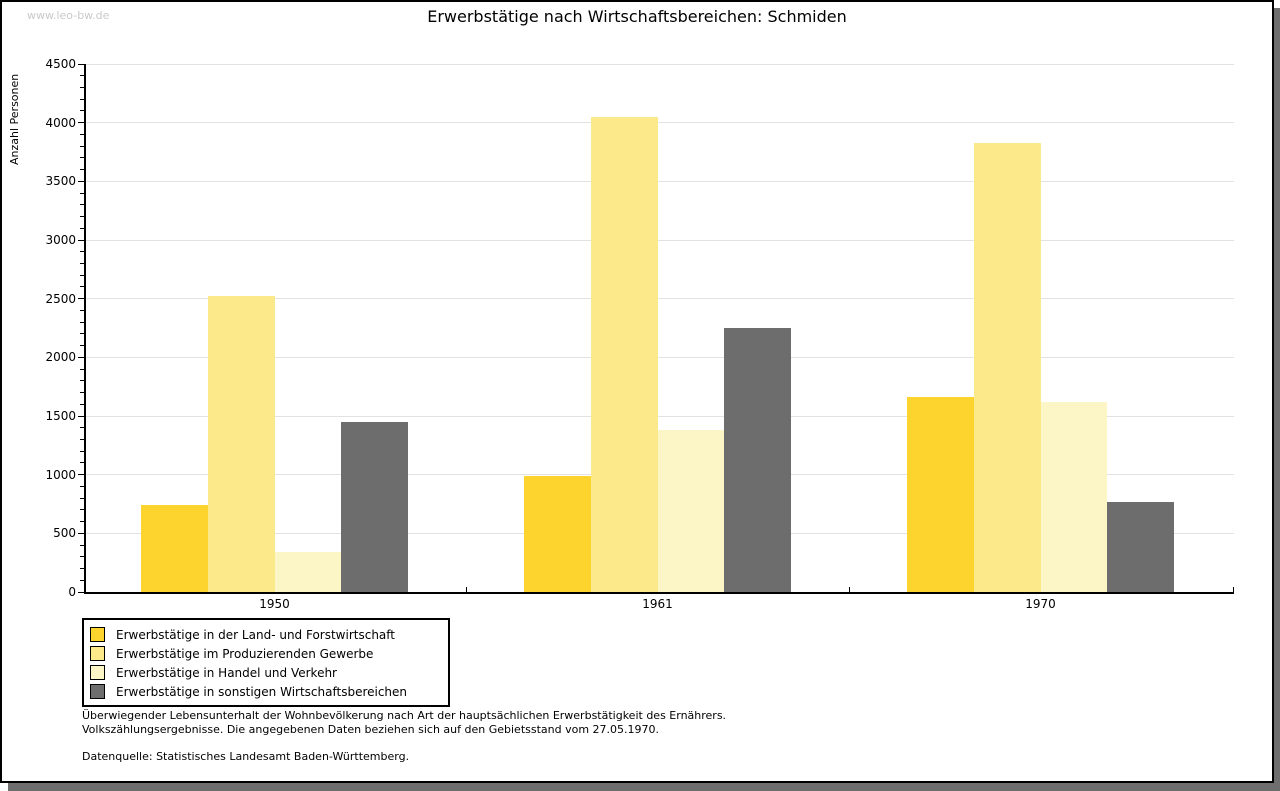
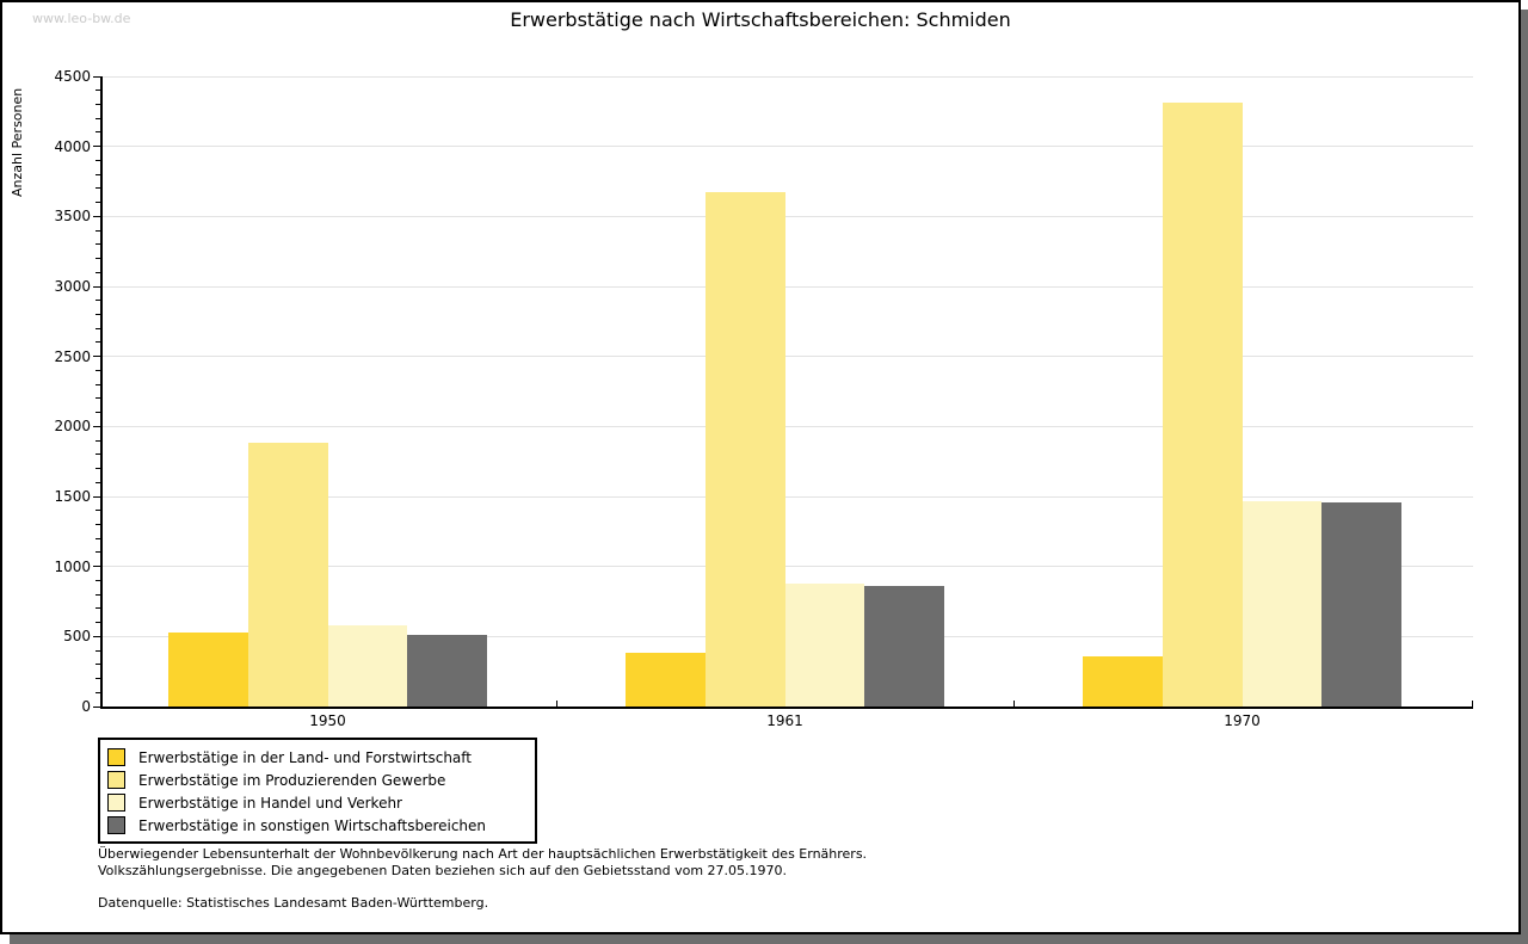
Erwerbstätige in der Land- und Forstwirtschaft/1950: 740 -> 530
Erwerbstätige im Produzierenden Gewerbe/1950: 2520 -> 1880
Erwerbstätige in Handel und Verkehr/1950: 340 -> 580
Erwerbstätige in sonstigen Wirtschaftsbereichen/1950: 1450 -> 510
Erwerbstätige in der Land- und Forstwirtschaft/1961: 990 -> 380
Erwerbstätige im Produzierenden Gewerbe/1961: 4050 -> 3670
Erwerbstätige in Handel und Verkehr/1961: 1380 -> 880
Erwerbstätige in sonstigen Wirtschaftsbereichen/1961: 2250 -> 860
Erwerbstätige in der Land- und Forstwirtschaft/1970: 1660 -> 360
Erwerbstätige im Produzierenden Gewerbe/1970: 3830 -> 4310
Erwerbstätige in Handel und Verkehr/1970: 1620 -> 1470
Erwerbstätige in sonstigen Wirtschaftsbereichen/1970: 770 -> 1460
